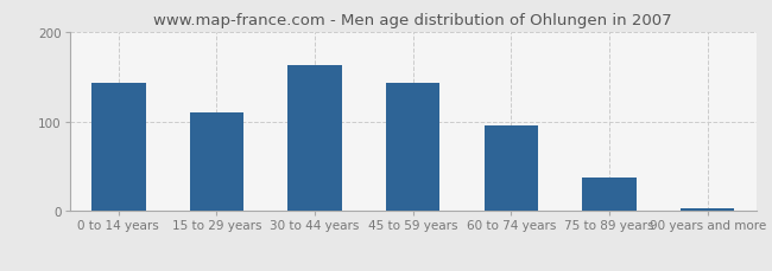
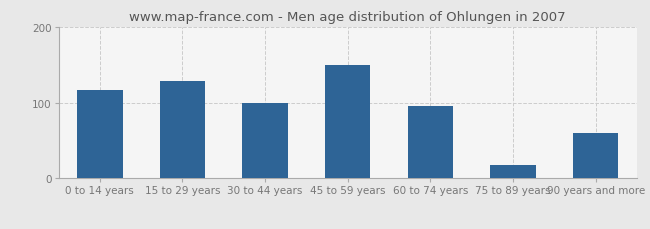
0 to 14 years: 143 -> 116
15 to 29 years: 110 -> 128
30 to 44 years: 163 -> 100
45 to 59 years: 143 -> 150
75 to 89 years: 38 -> 18
90 years and more: 3 -> 60
